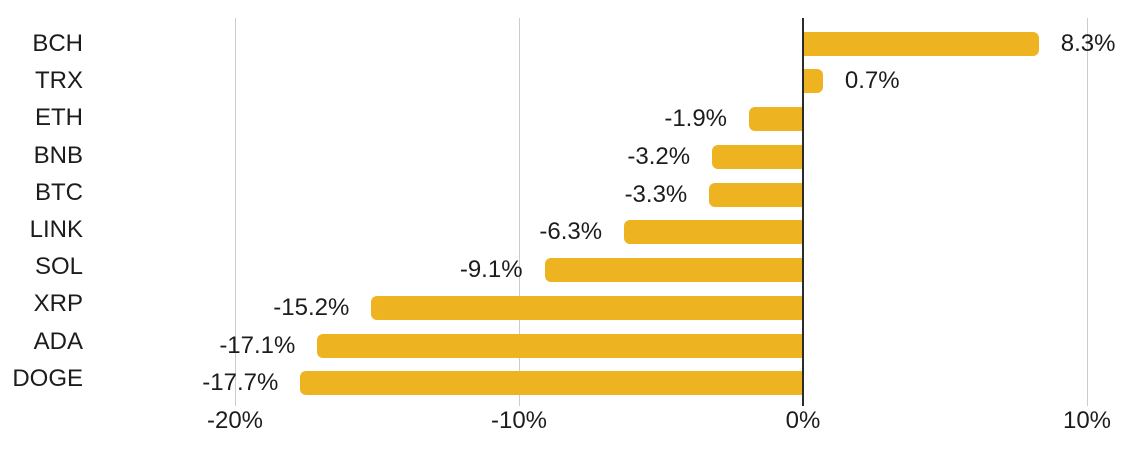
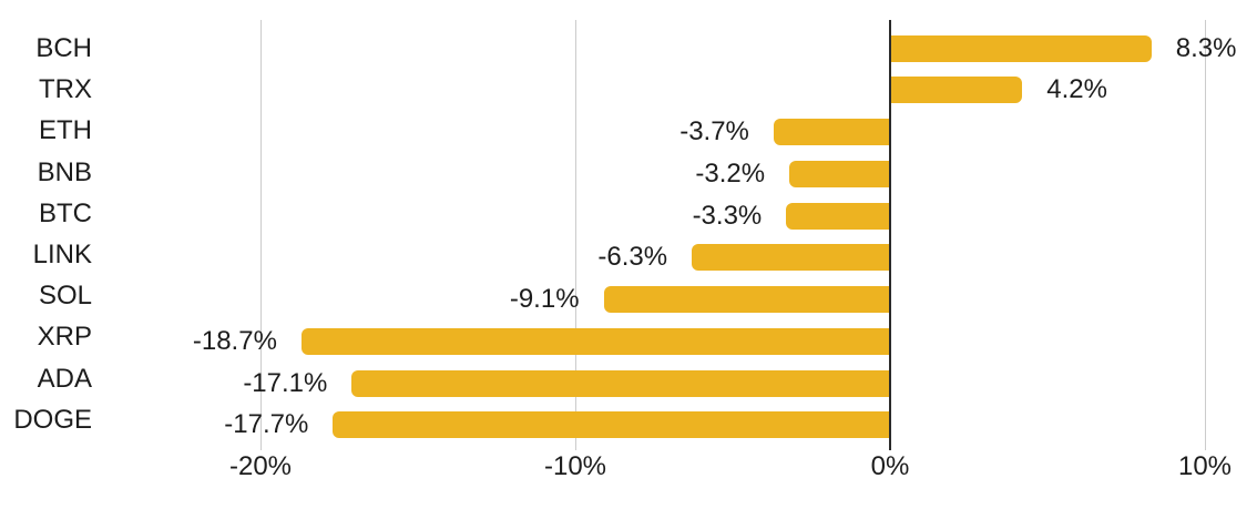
TRX: 0.7% -> 4.2%
ETH: -1.9% -> -3.7%
XRP: -15.2% -> -18.7%
